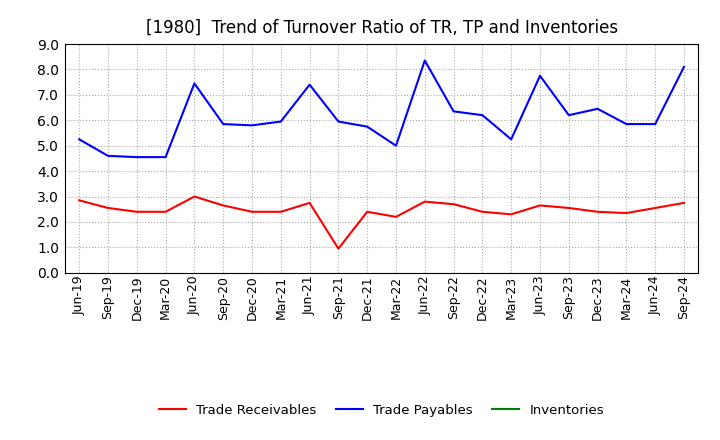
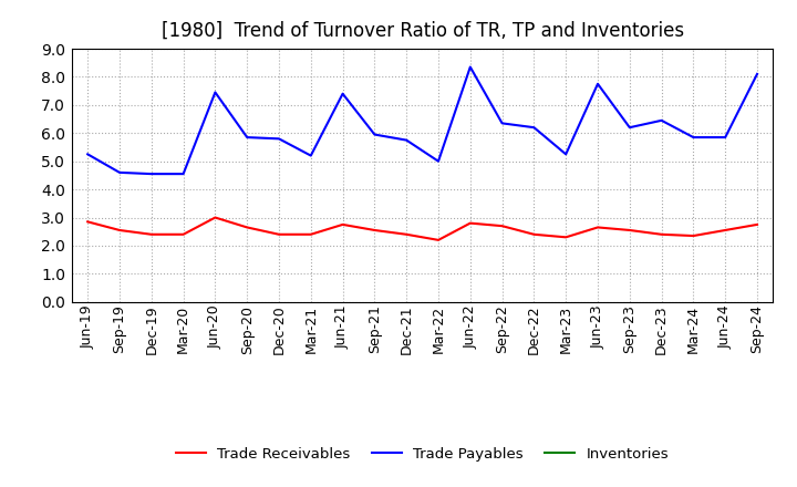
Trade Payables/Mar-21: 5.95 -> 5.20
Trade Receivables/Sep-21: 0.95 -> 2.55
